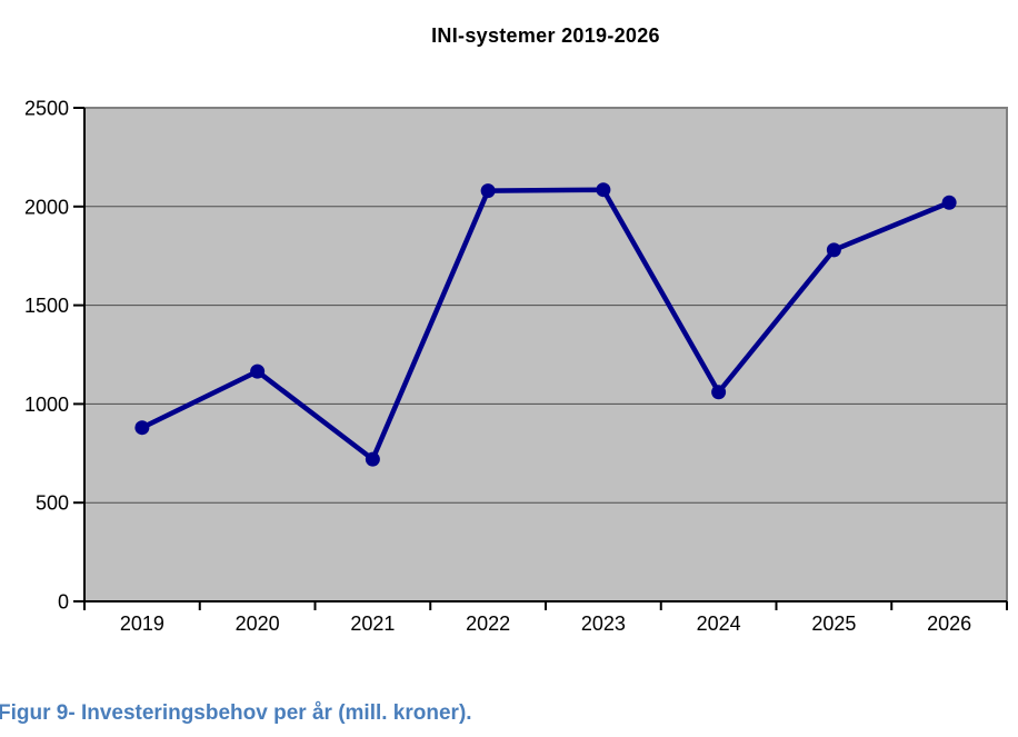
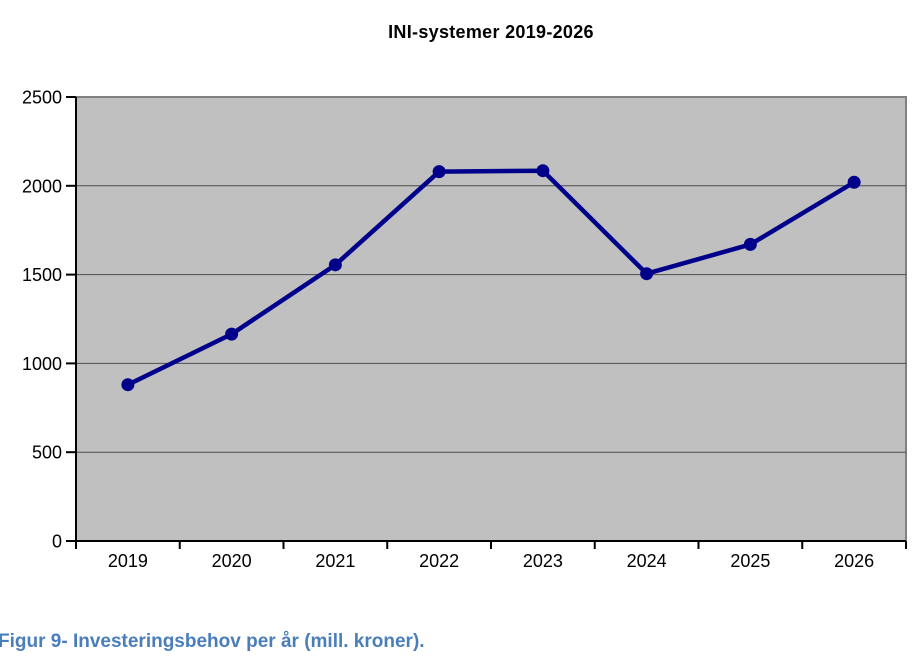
2021: 720 -> 1560
2024: 1060 -> 1500
2025: 1780 -> 1670
